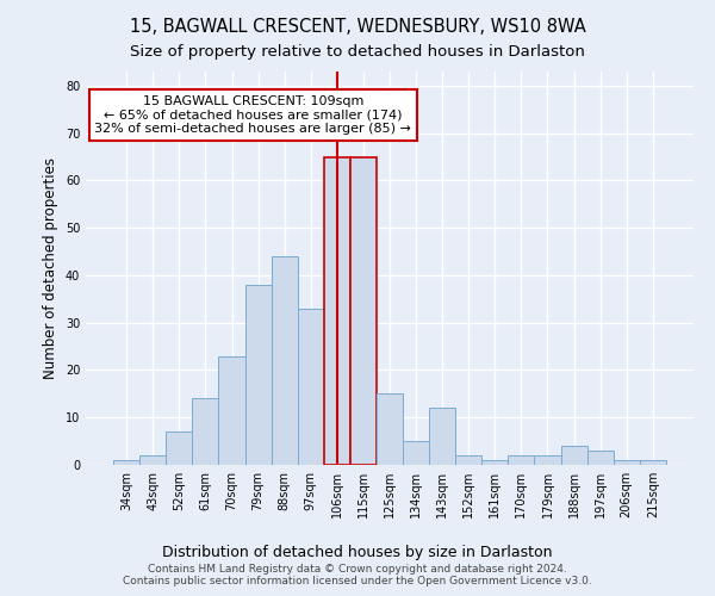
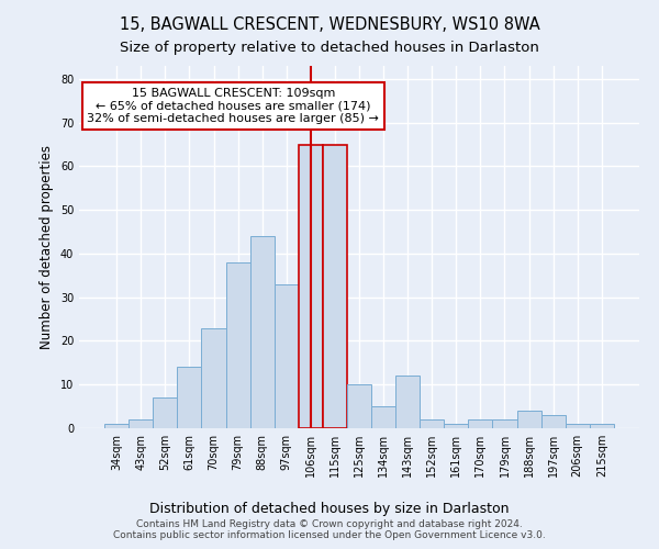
125sqm: 15 -> 10
